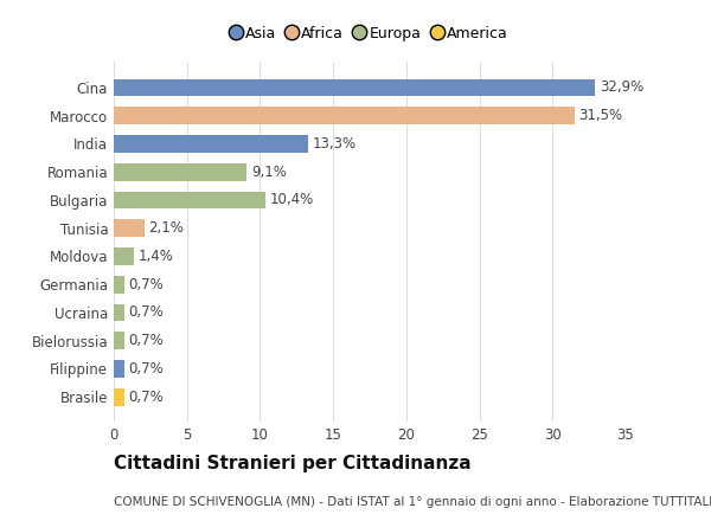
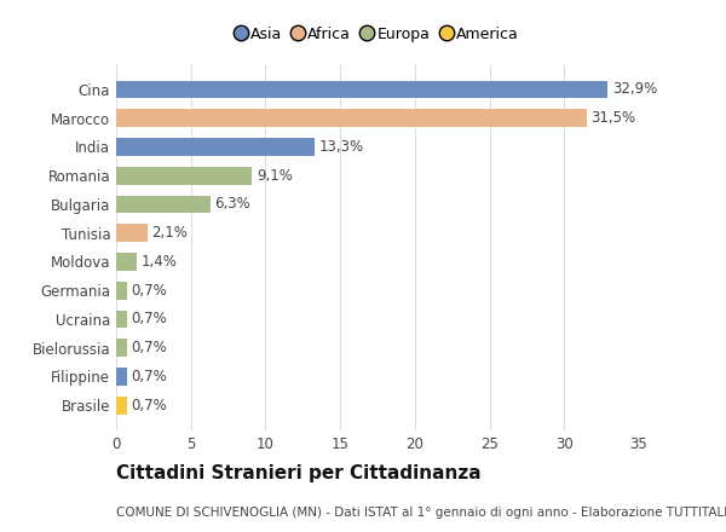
Bulgaria: 10,4% -> 6,3%
